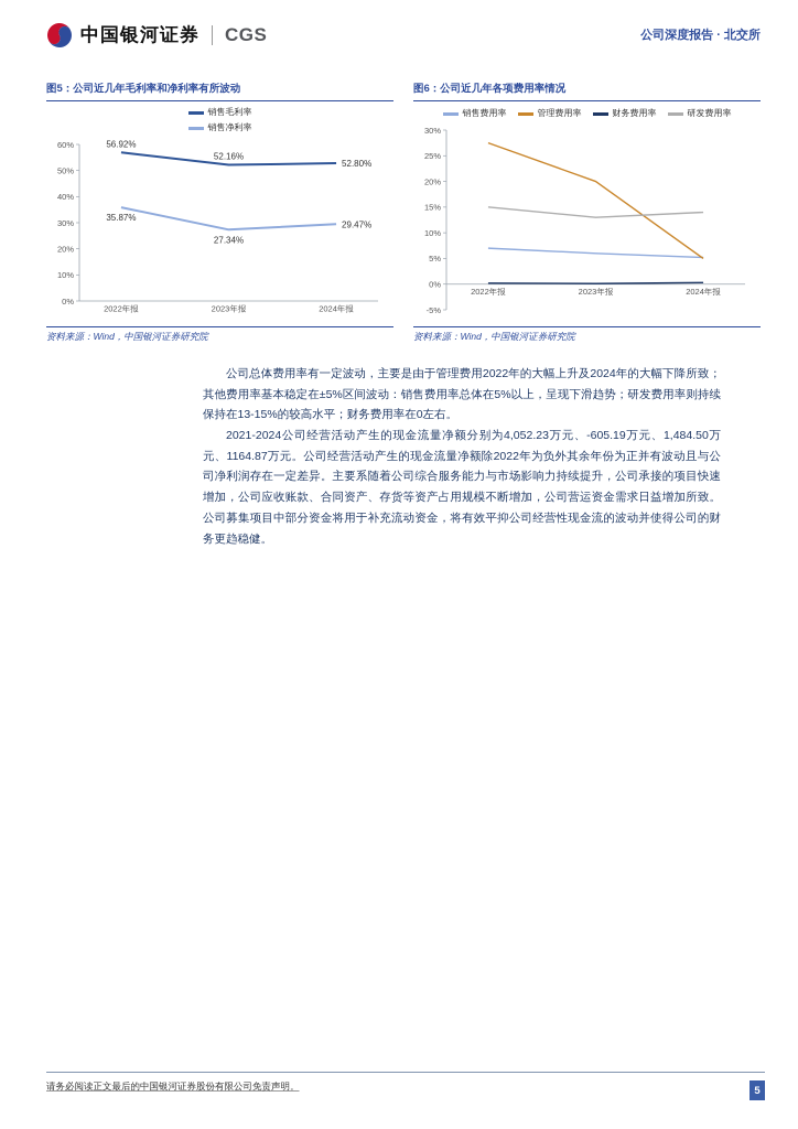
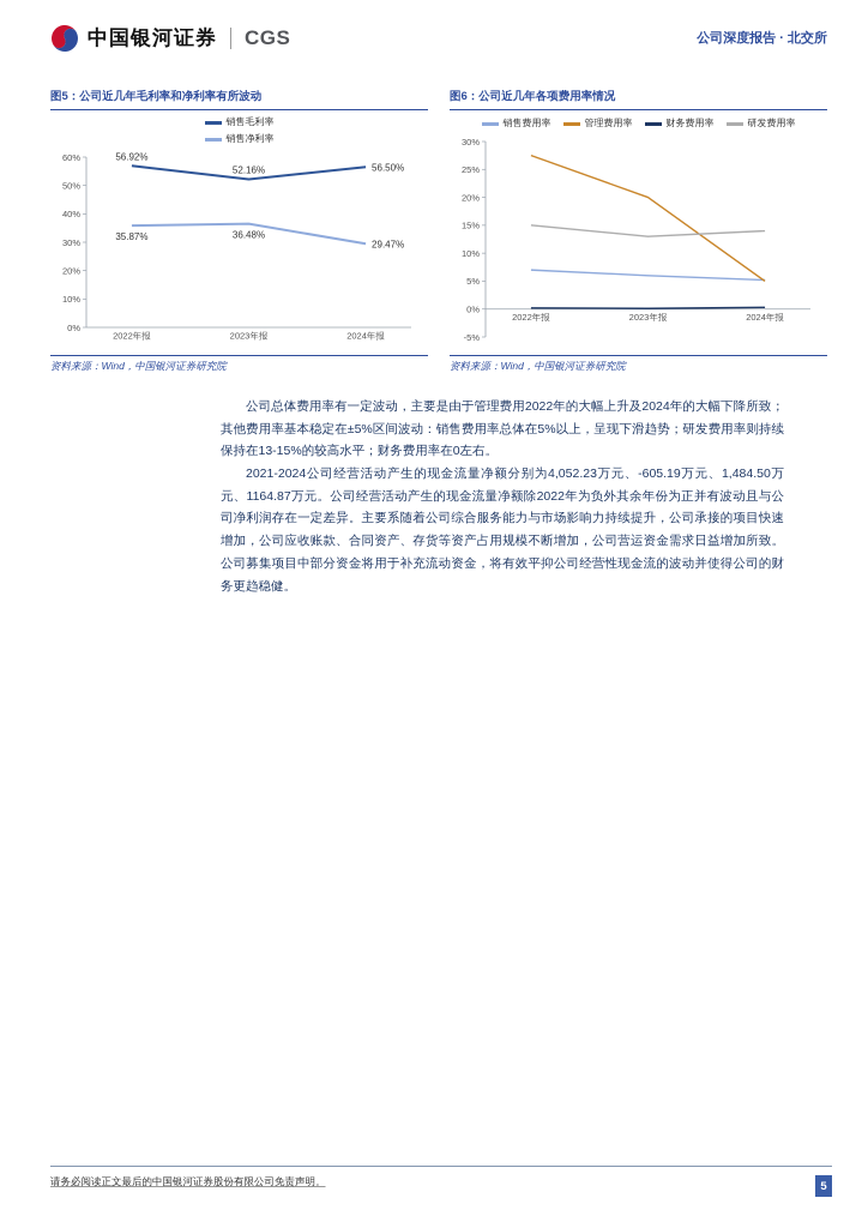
图5：公司近几年毛利率和净利率有所波动/销售净利率/2023年报: 27.34% -> 36.48%
图5：公司近几年毛利率和净利率有所波动/销售毛利率/2024年报: 52.80% -> 56.50%
